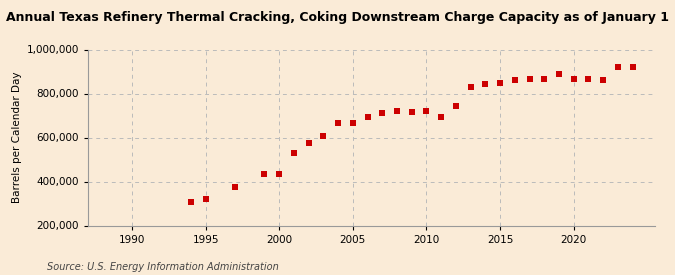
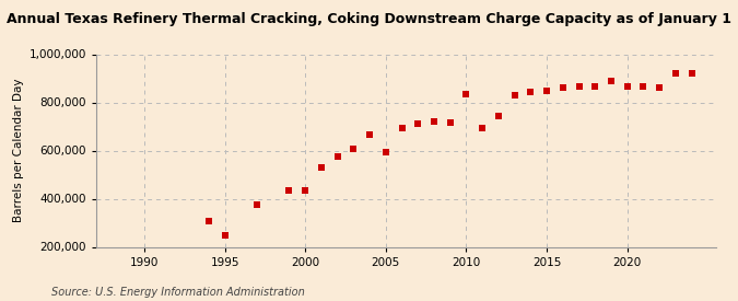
1995: 320,000 -> 250,000
2005: 665,000 -> 595,000
2010: 720,000 -> 835,000
